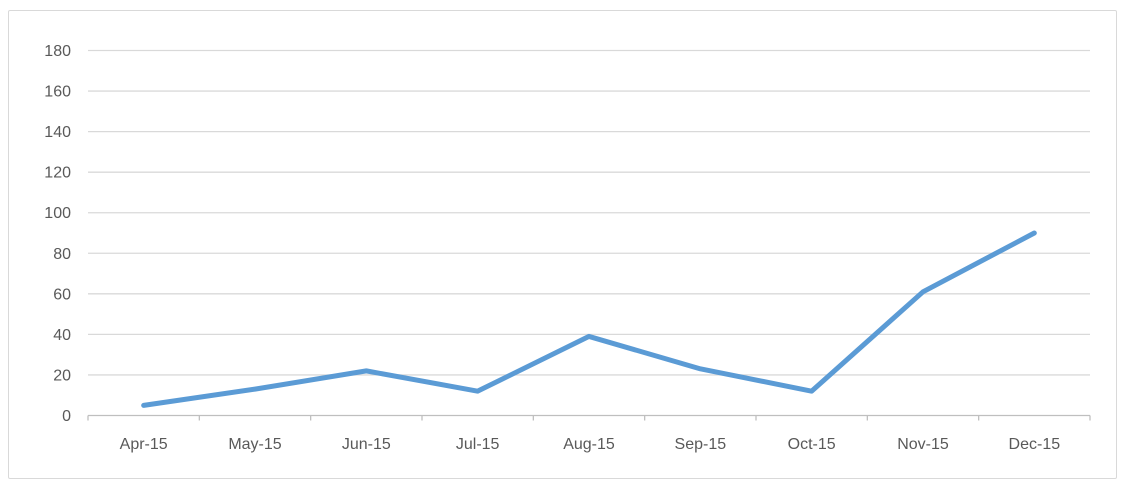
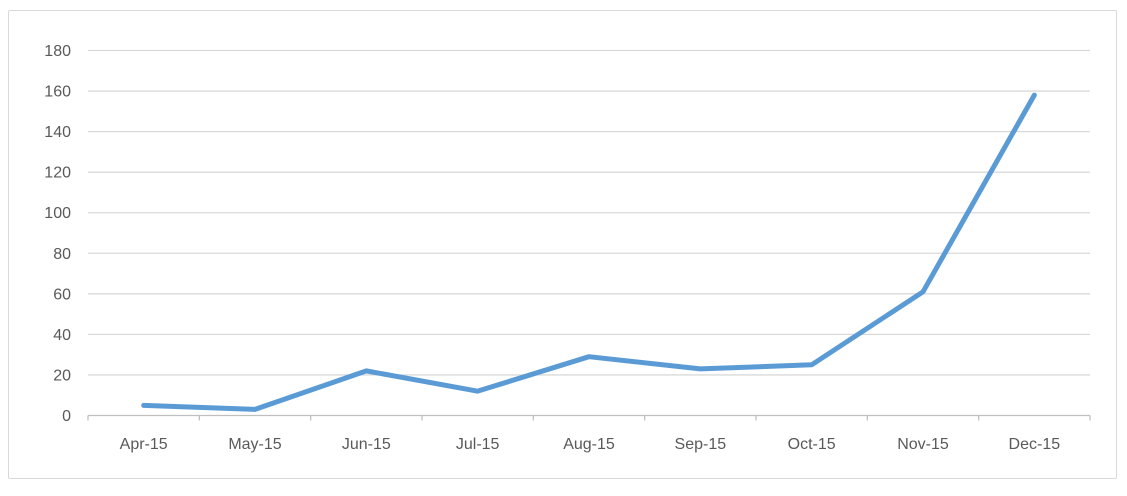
May-15: 13 -> 3
Aug-15: 39 -> 29
Oct-15: 12 -> 25
Dec-15: 90 -> 158
